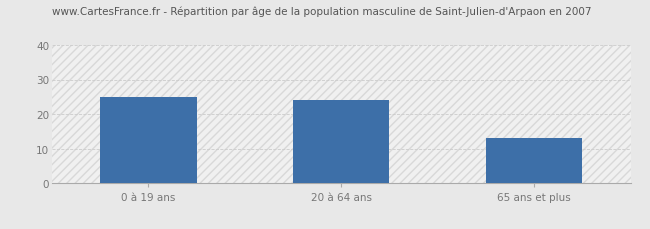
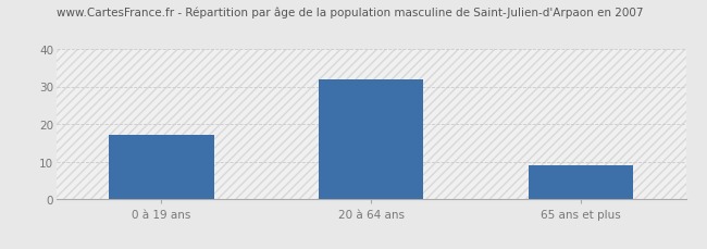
0 à 19 ans: 25 -> 17
20 à 64 ans: 24 -> 32
65 ans et plus: 13 -> 9
